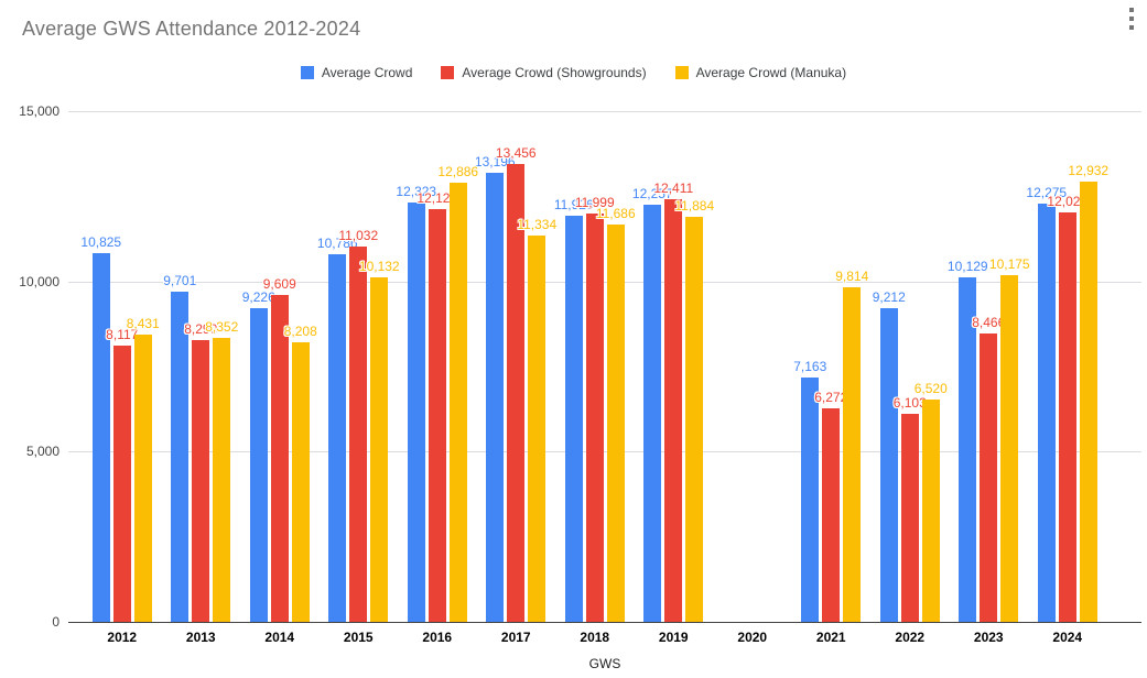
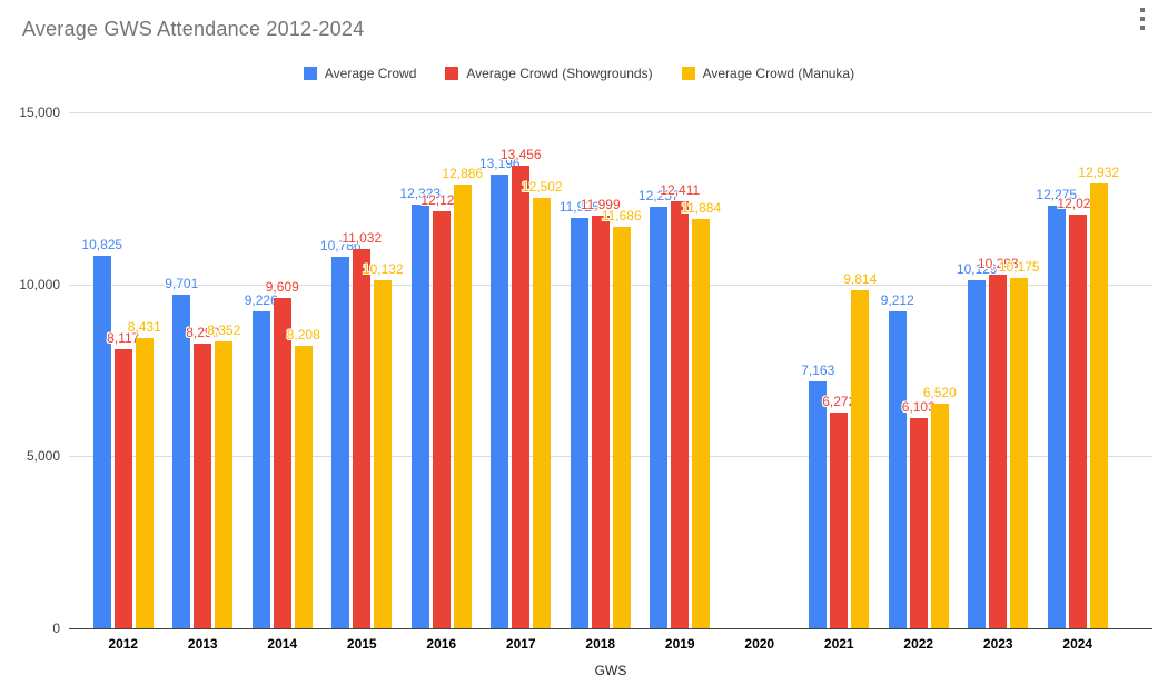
Average Crowd (Manuka)/2017: 11,334 -> 12,502
Average Crowd (Showgrounds)/2023: 8,466 -> 10,293
